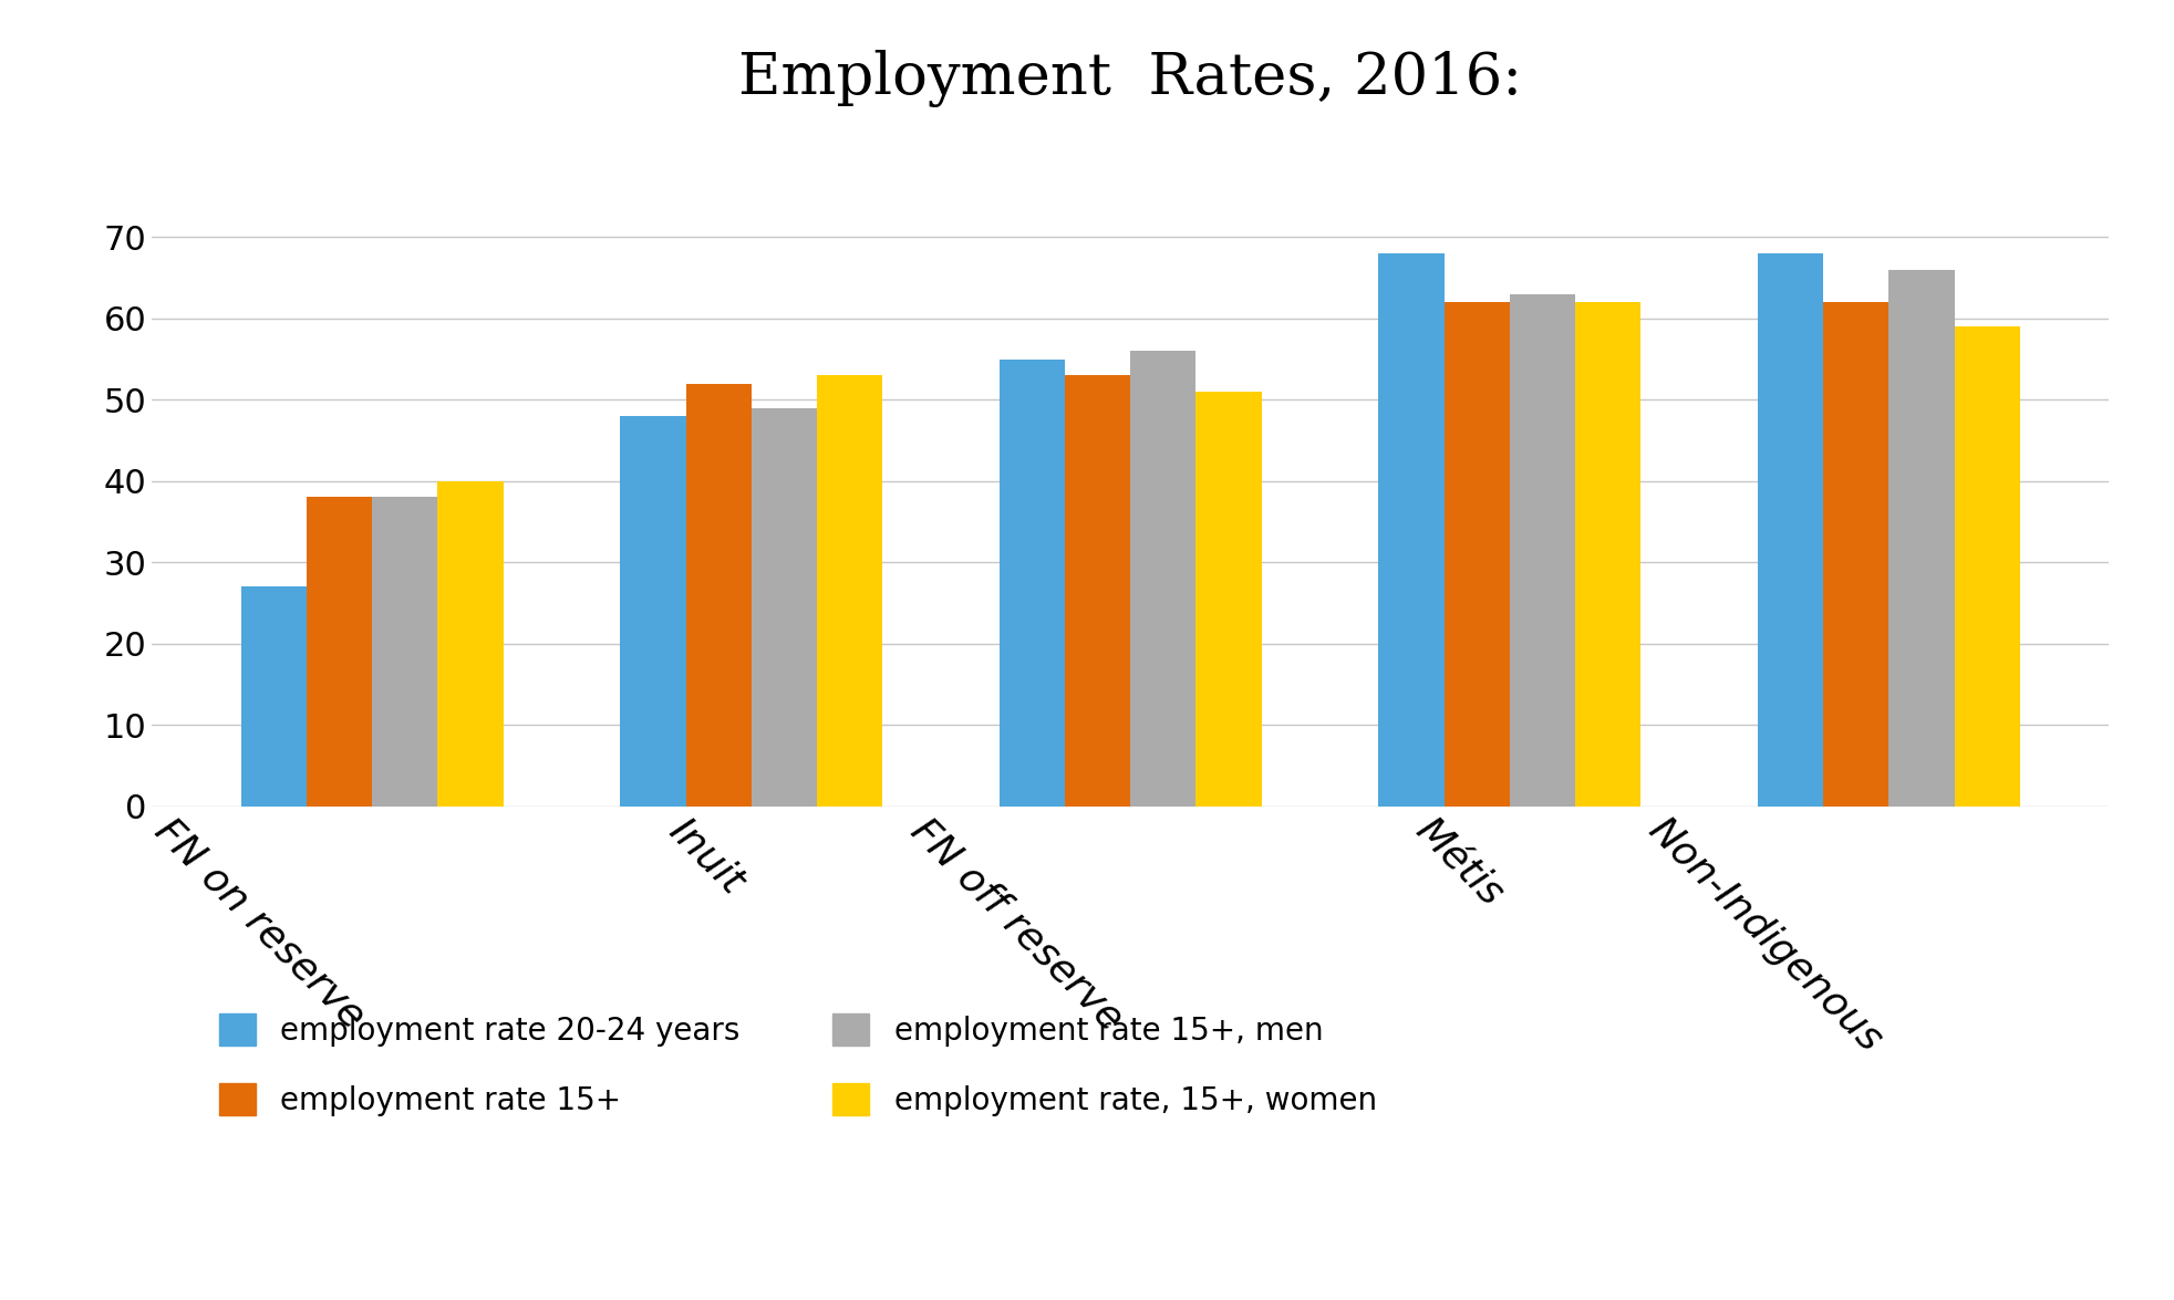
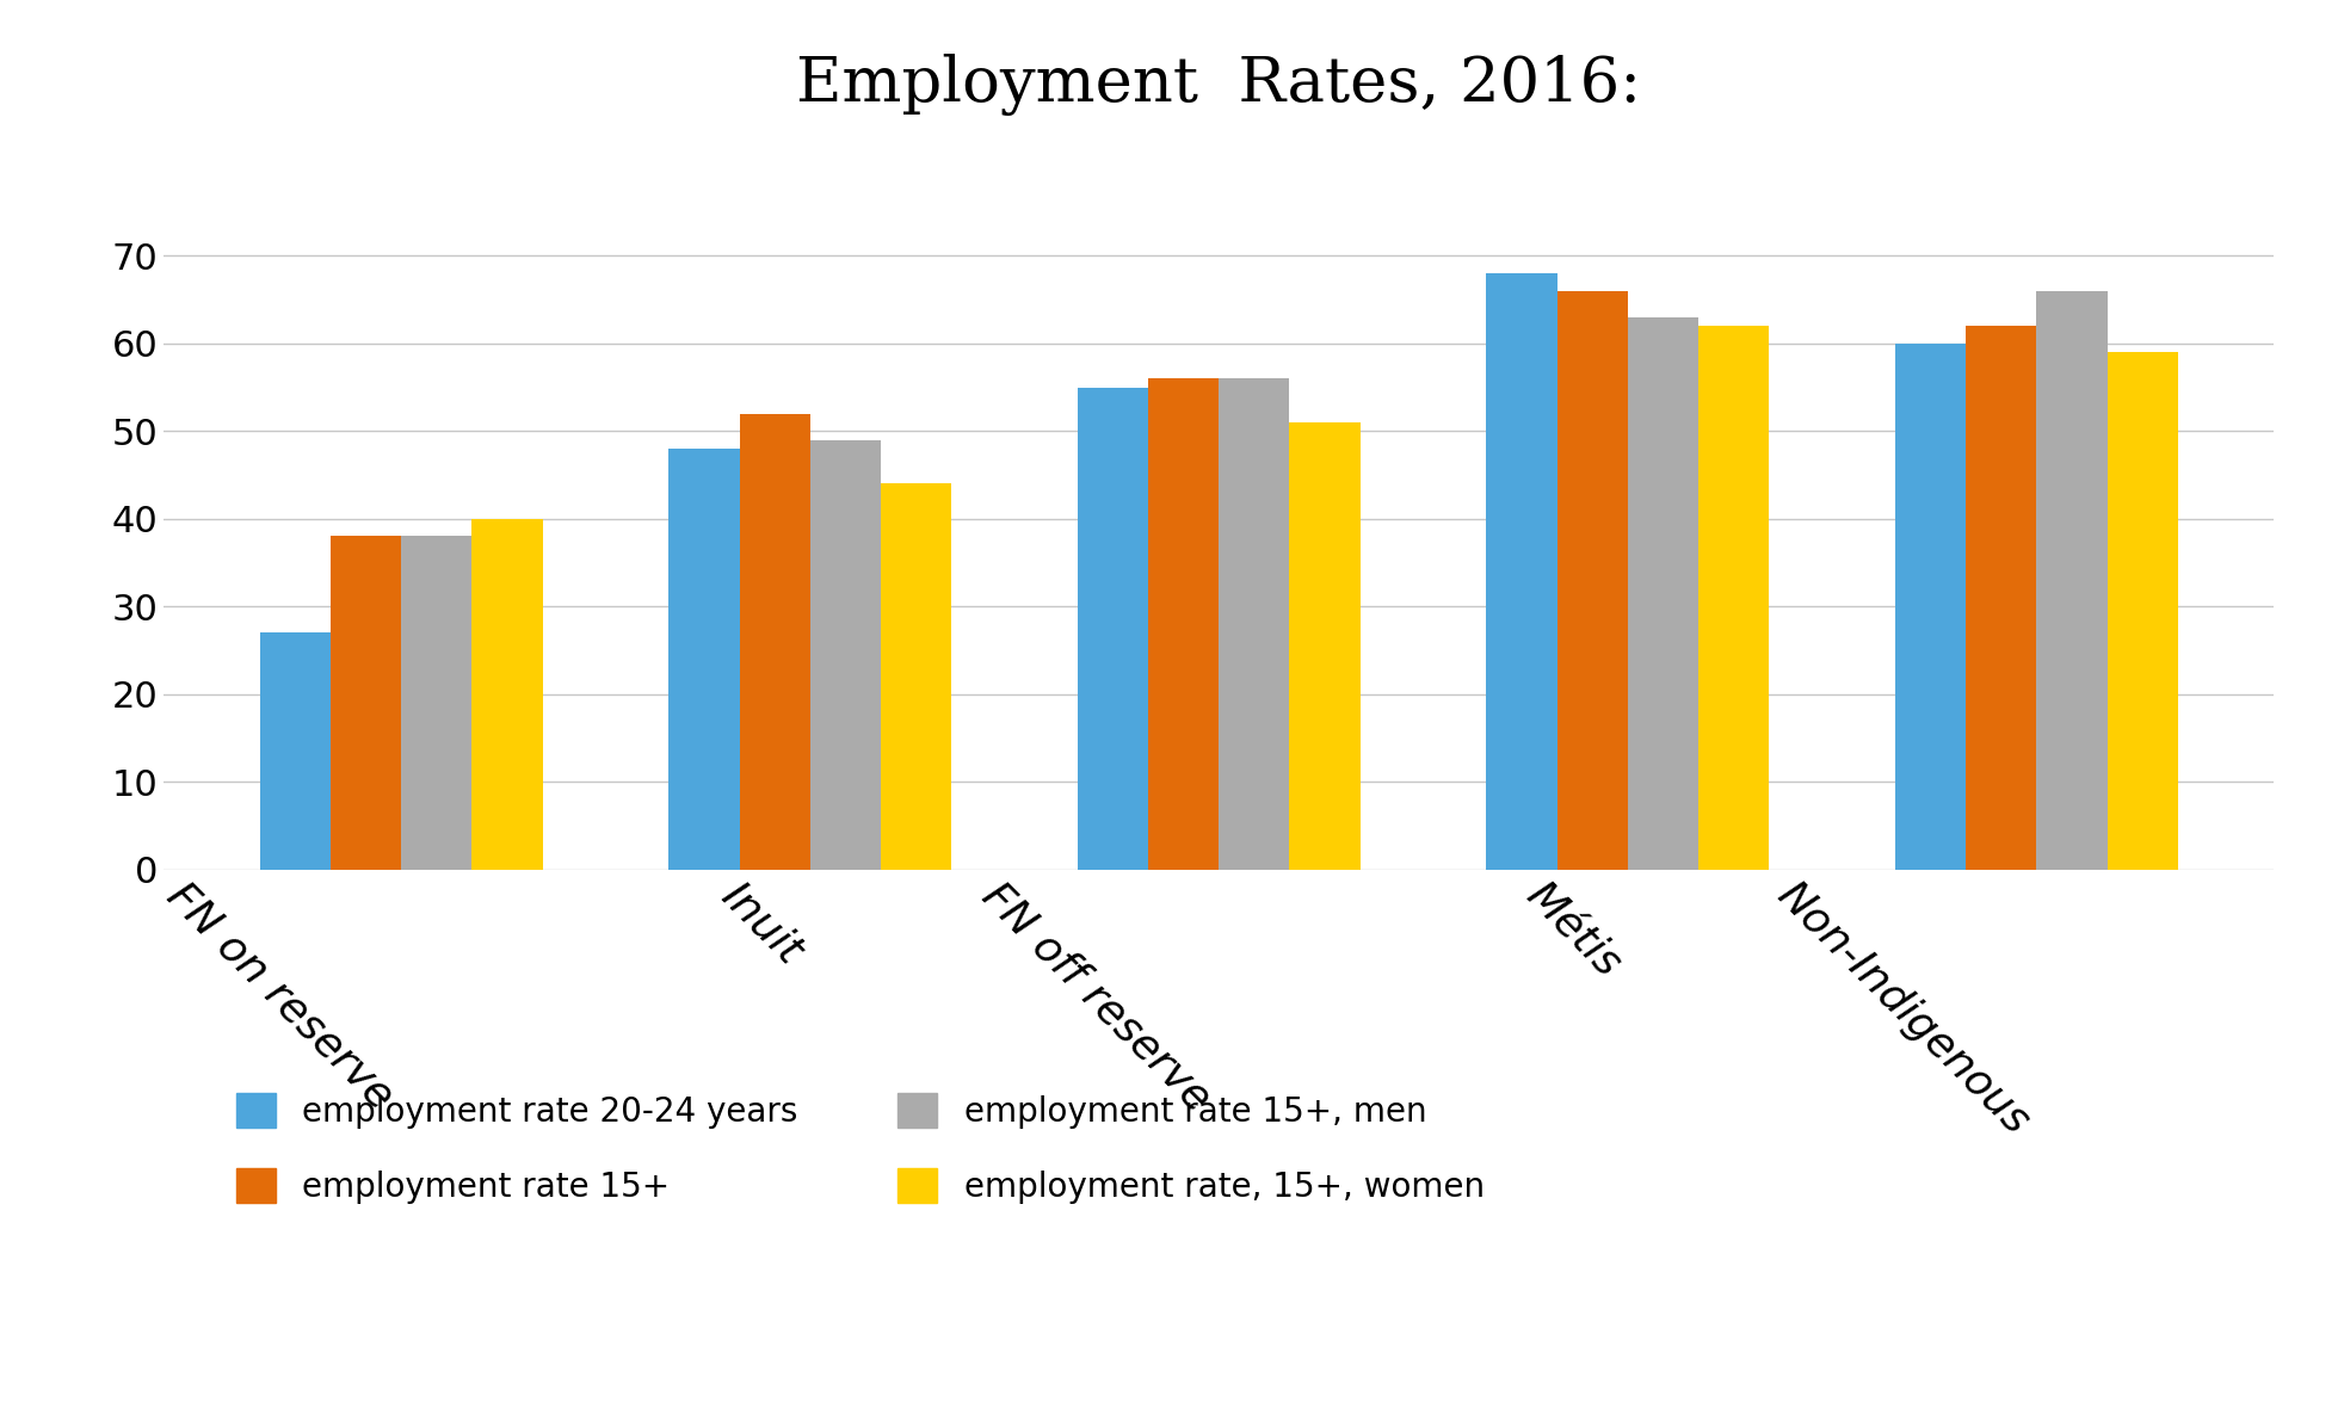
employment rate, 15+, women/Inuit: 53 -> 44
employment rate 15+/FN off reserve: 53 -> 56
employment rate 15+/Métis: 62 -> 66
employment rate 20-24 years/Non-Indigenous: 68 -> 60
